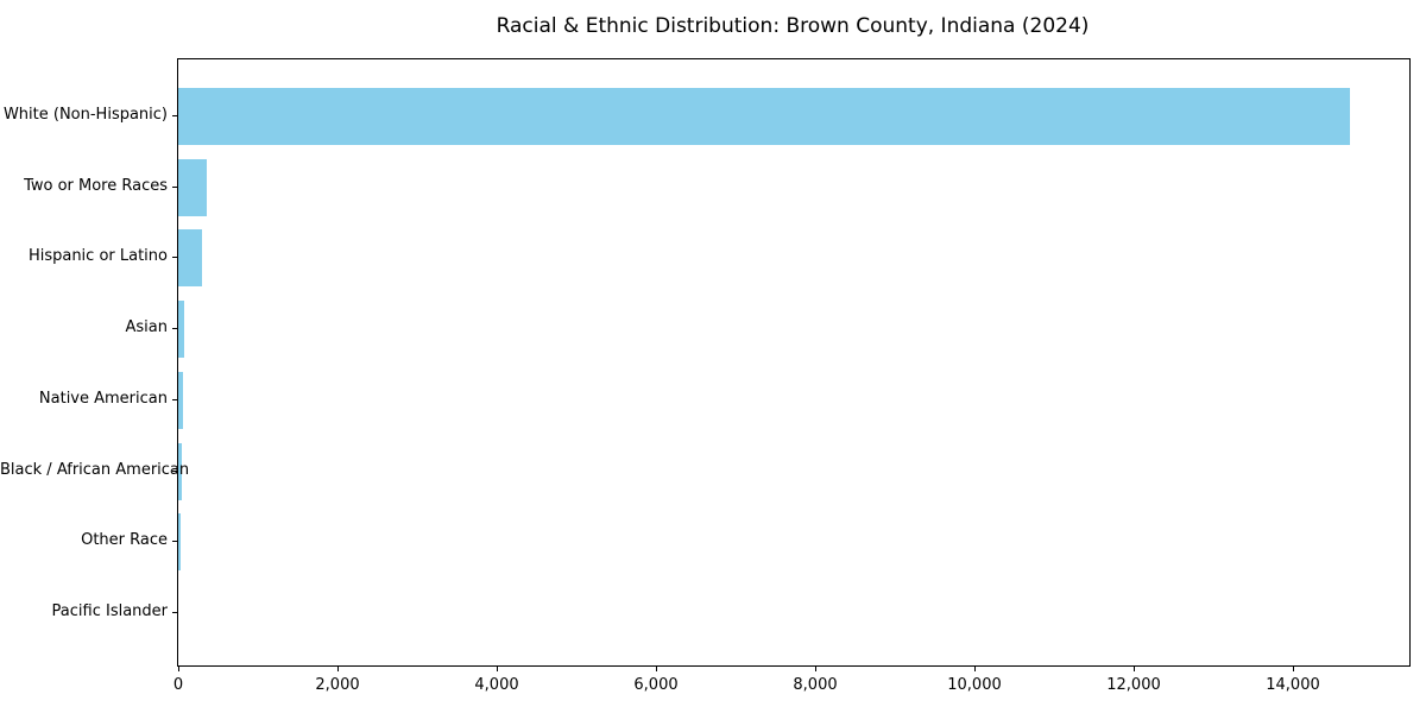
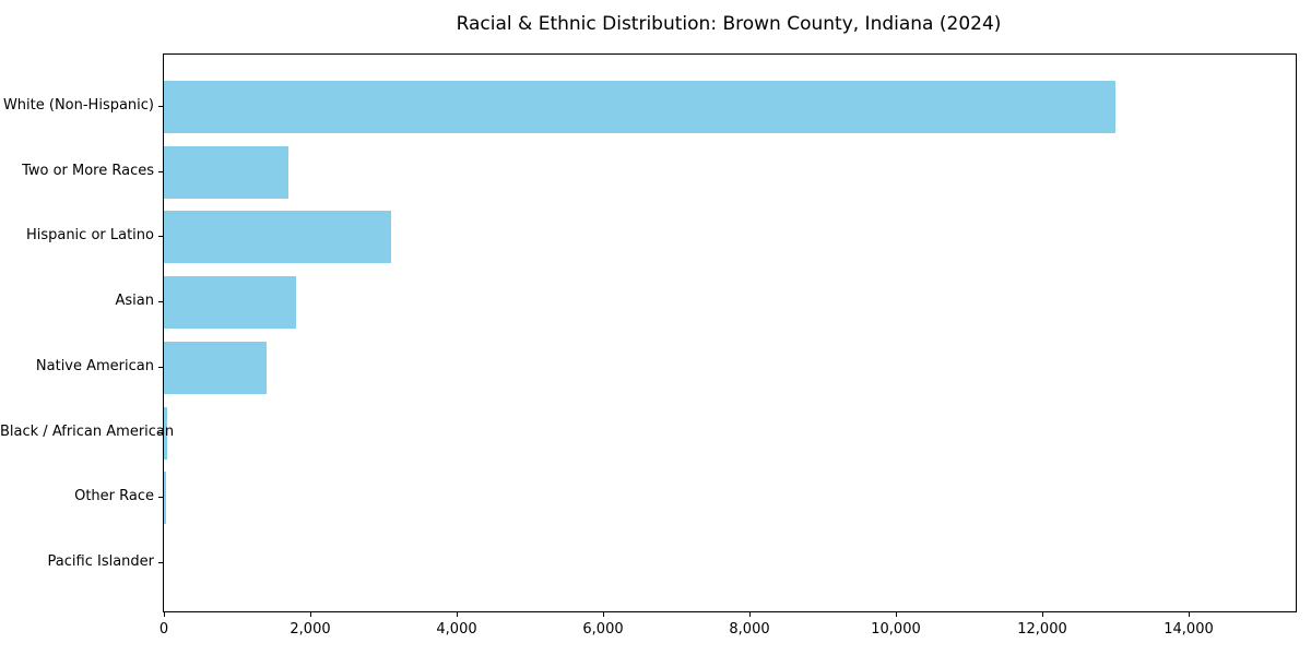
White (Non-Hispanic): 14700 -> 13000
Two or More Races: 400 -> 1700
Hispanic or Latino: 300 -> 3100
Asian: 100 -> 1800
Native American: 100 -> 1400
